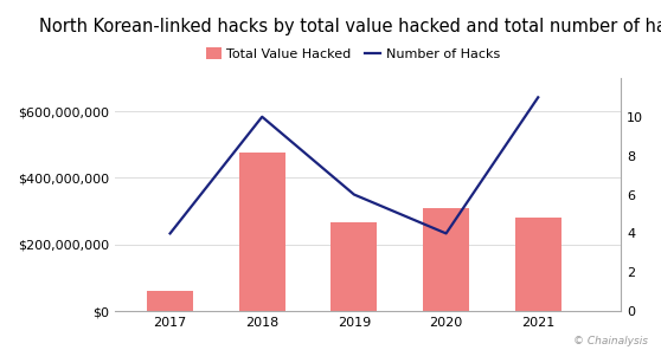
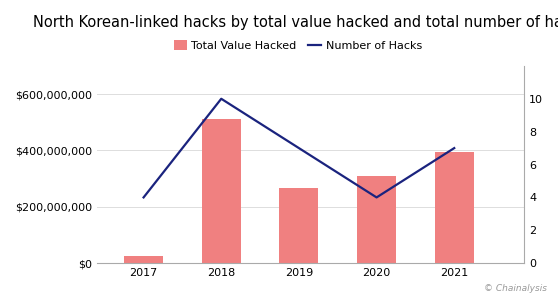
Total Value Hacked/2017: $60,000,000 -> $25,000,000
Total Value Hacked/2018: $475,000,000 -> $510,000,000
Number of Hacks/2019: 6 -> 7
Total Value Hacked/2021: $280,000,000 -> $395,000,000
Number of Hacks/2021: 11 -> 7
